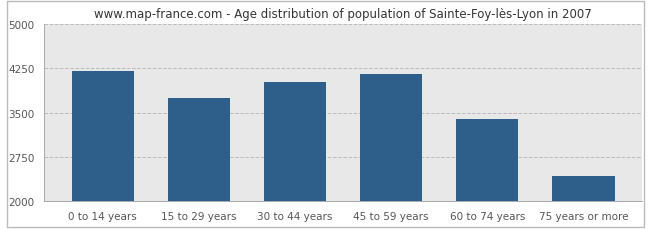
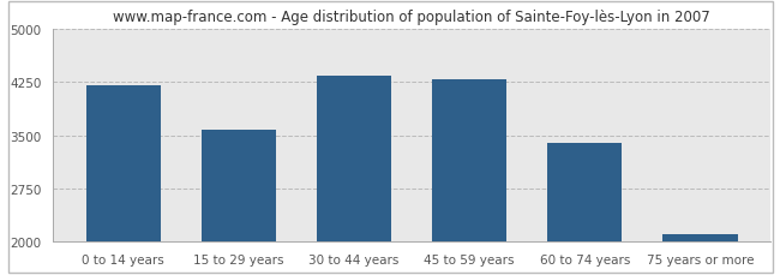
15 to 29 years: 3740 -> 3570
30 to 44 years: 4020 -> 4350
45 to 59 years: 4160 -> 4300
75 years or more: 2420 -> 2100
